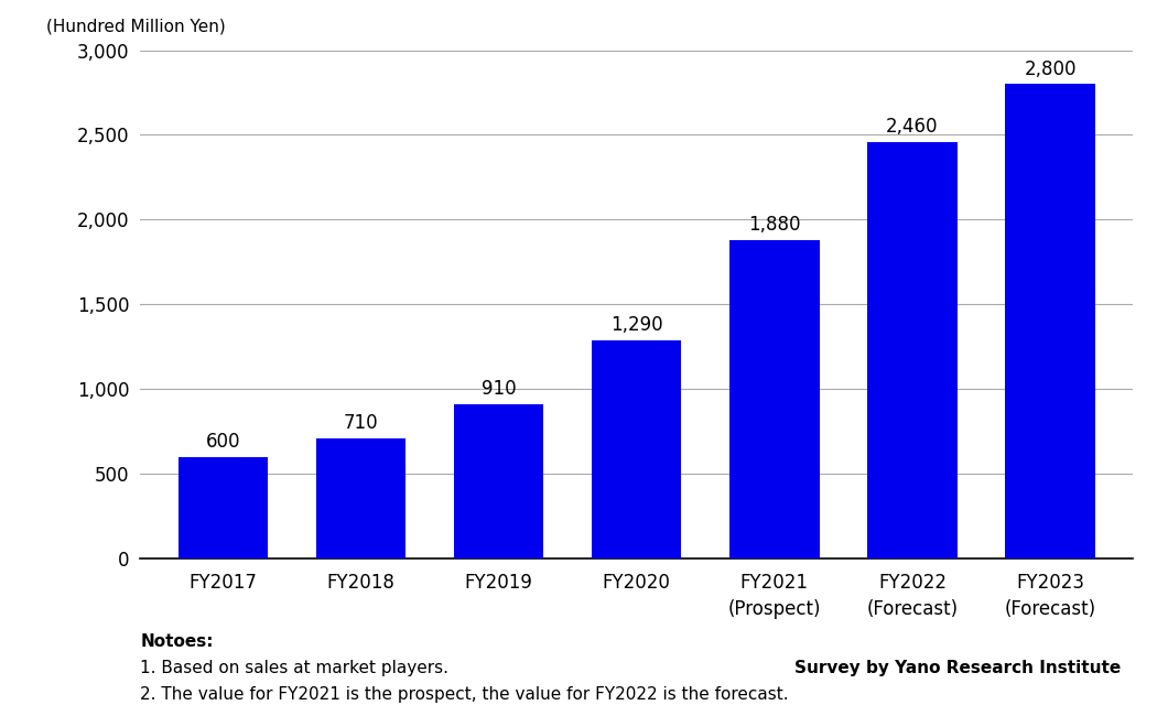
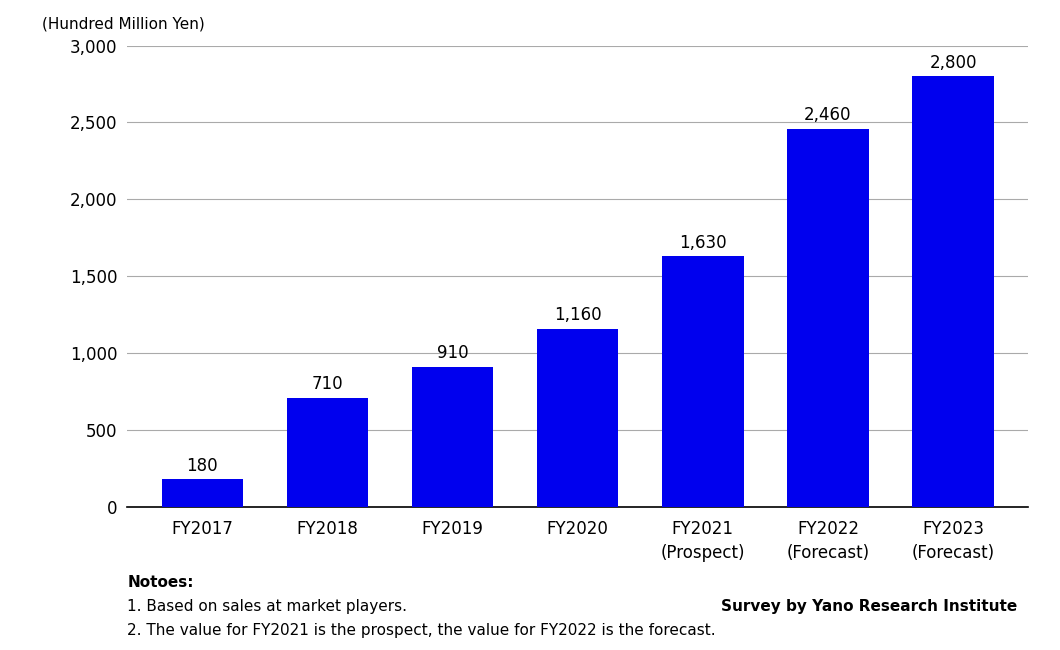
FY2017: 600 -> 180
FY2020: 1,290 -> 1,160
FY2021 (Prospect): 1,880 -> 1,630
